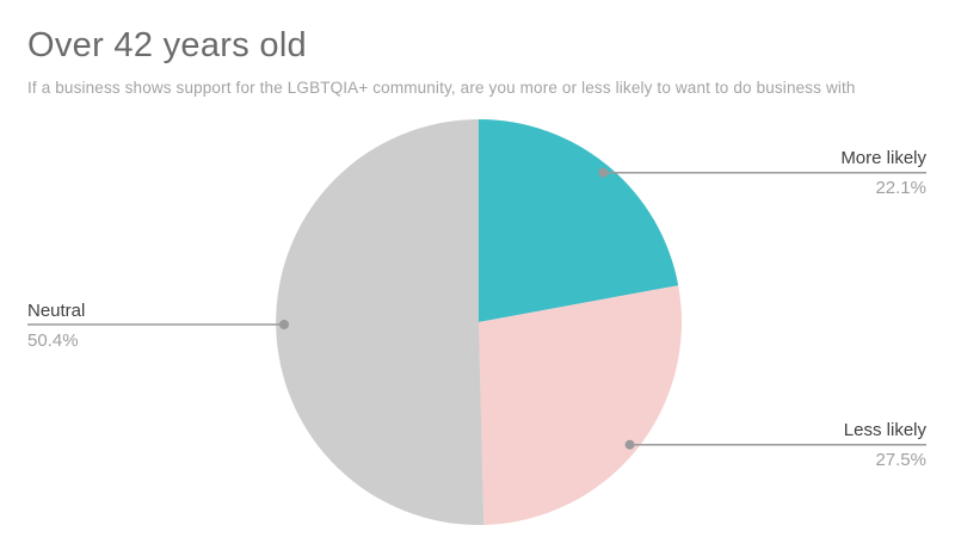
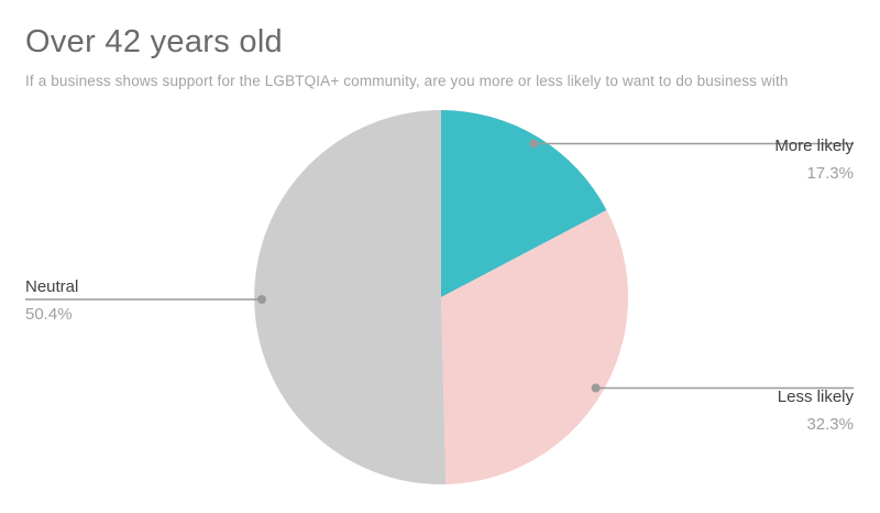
More likely: 22.1% -> 17.3%
Less likely: 27.5% -> 32.3%
